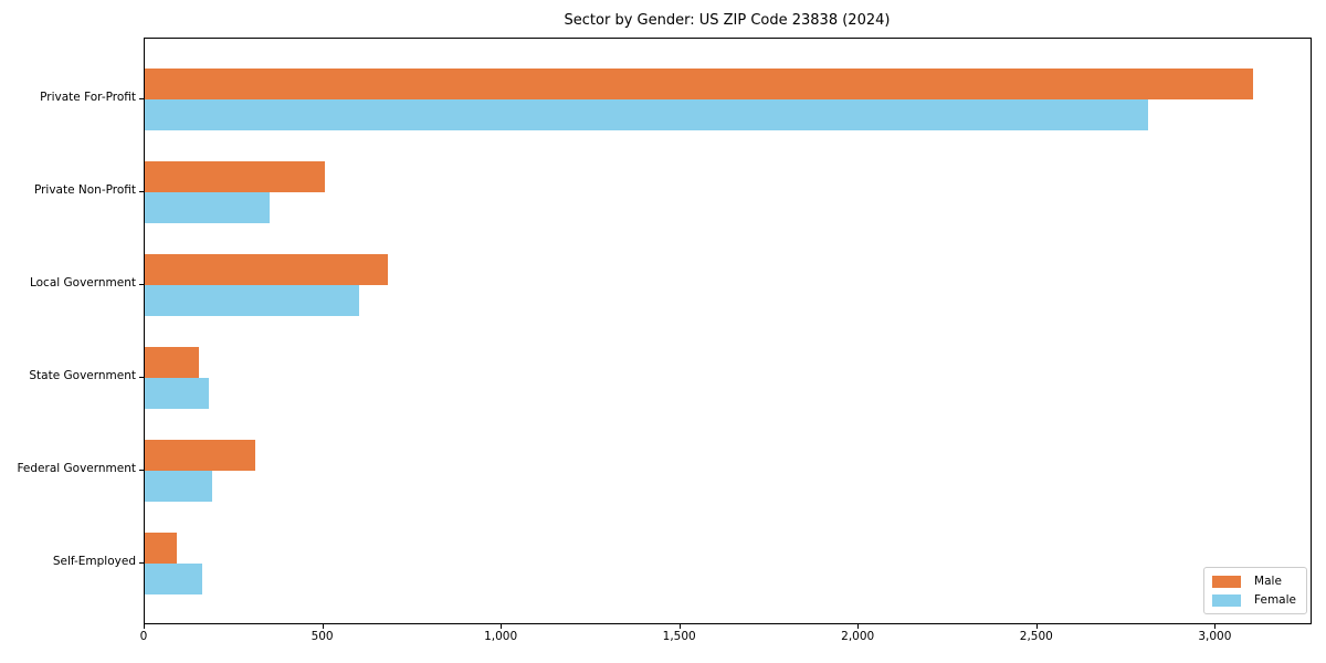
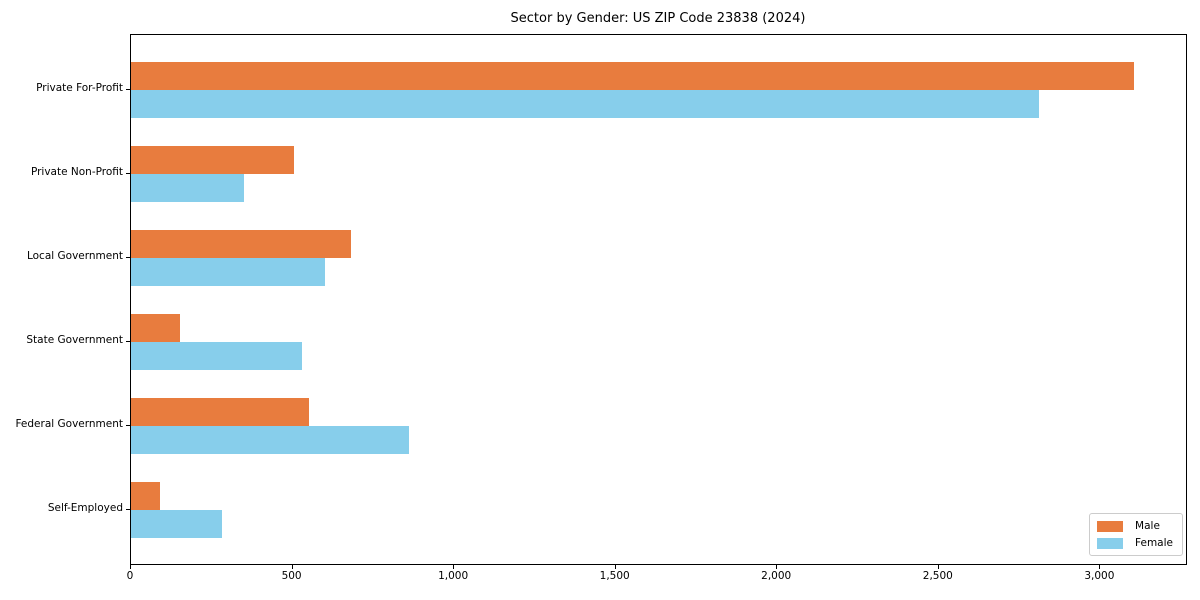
Female/State Government: 180 -> 530
Male/Federal Government: 310 -> 550
Female/Federal Government: 190 -> 860
Female/Self-Employed: 160 -> 280
